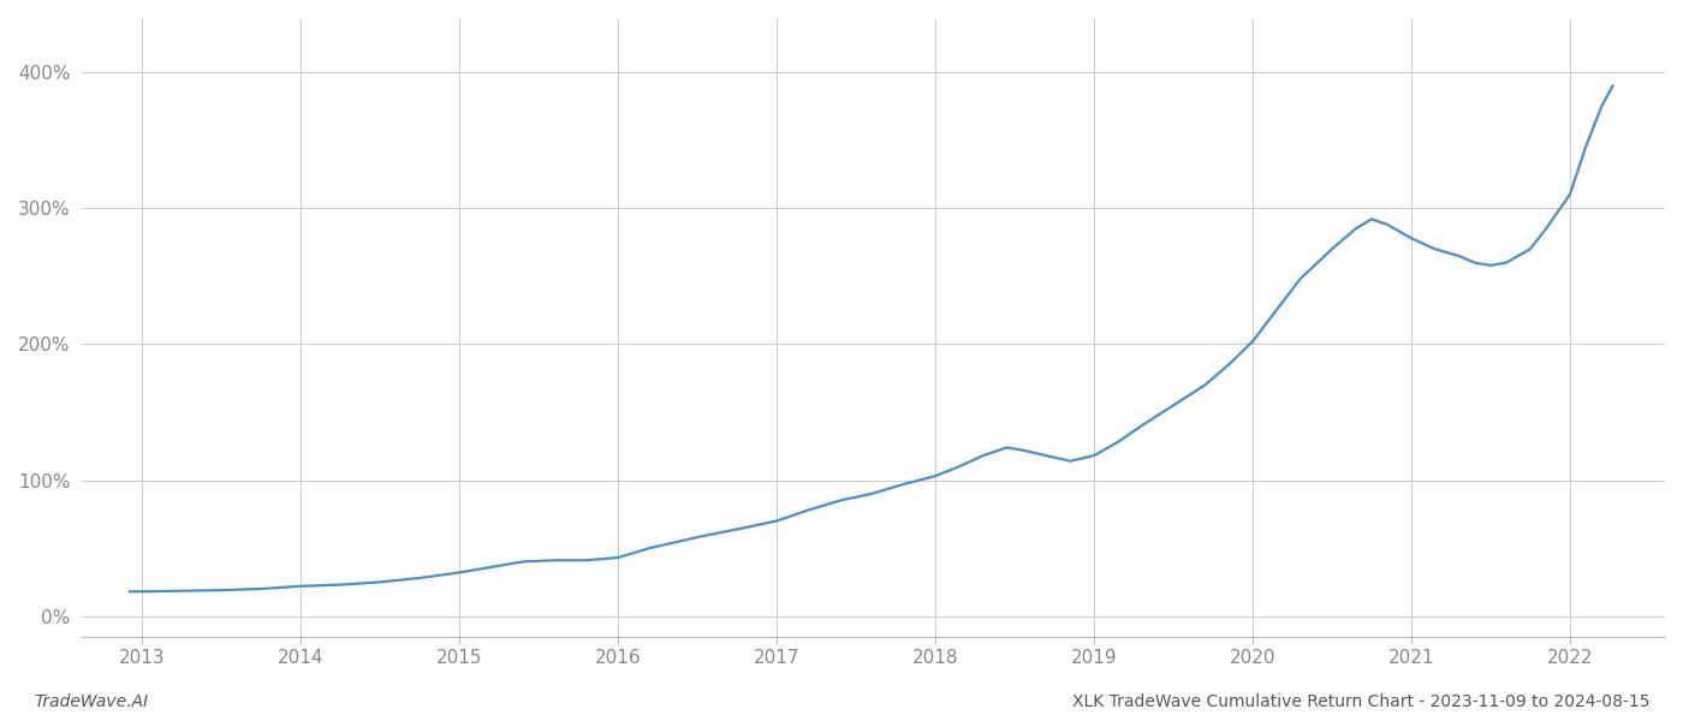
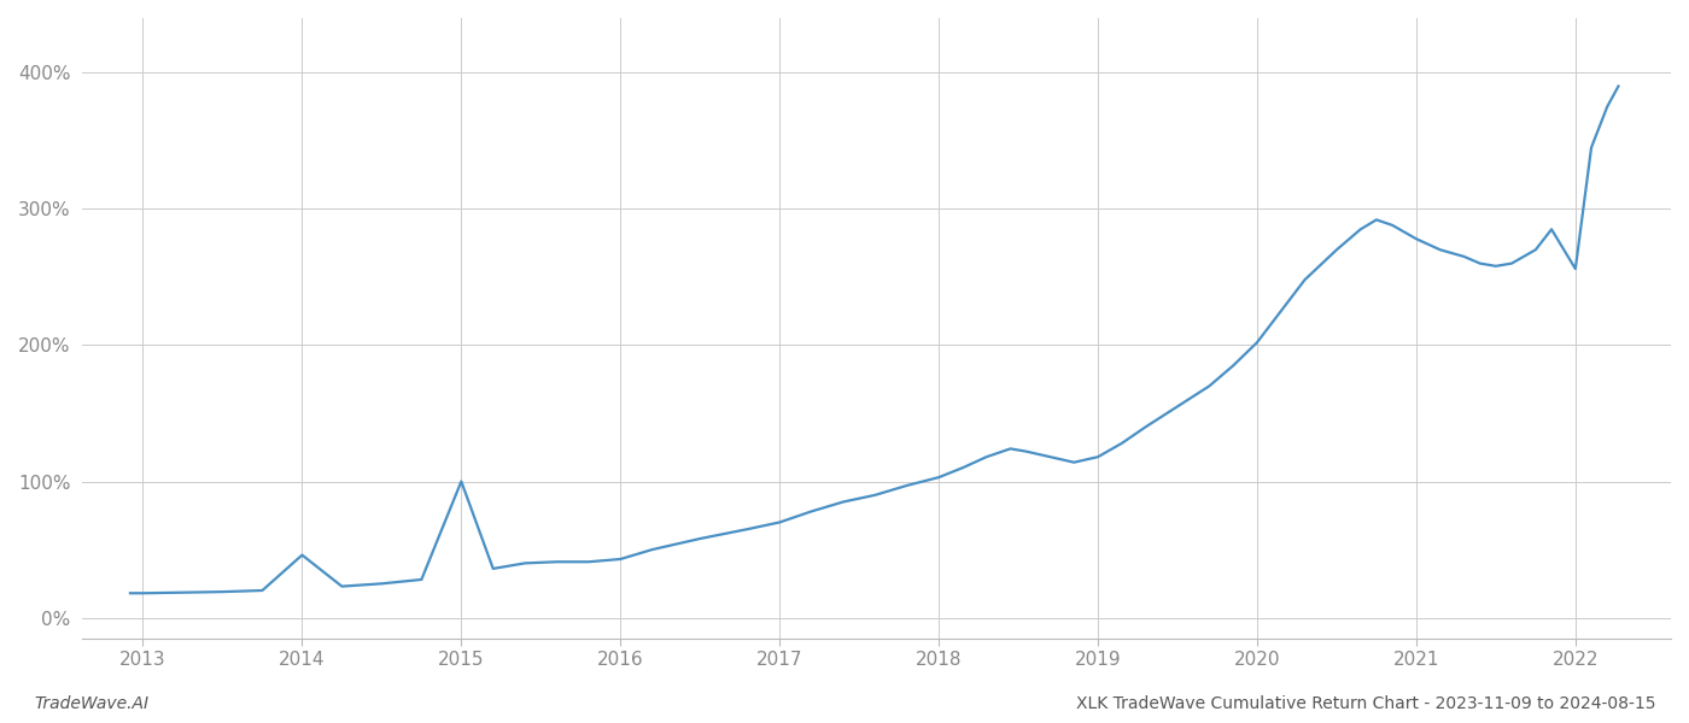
2014: 22% -> 46%
2015: 32% -> 100%
2022: 310% -> 256%
